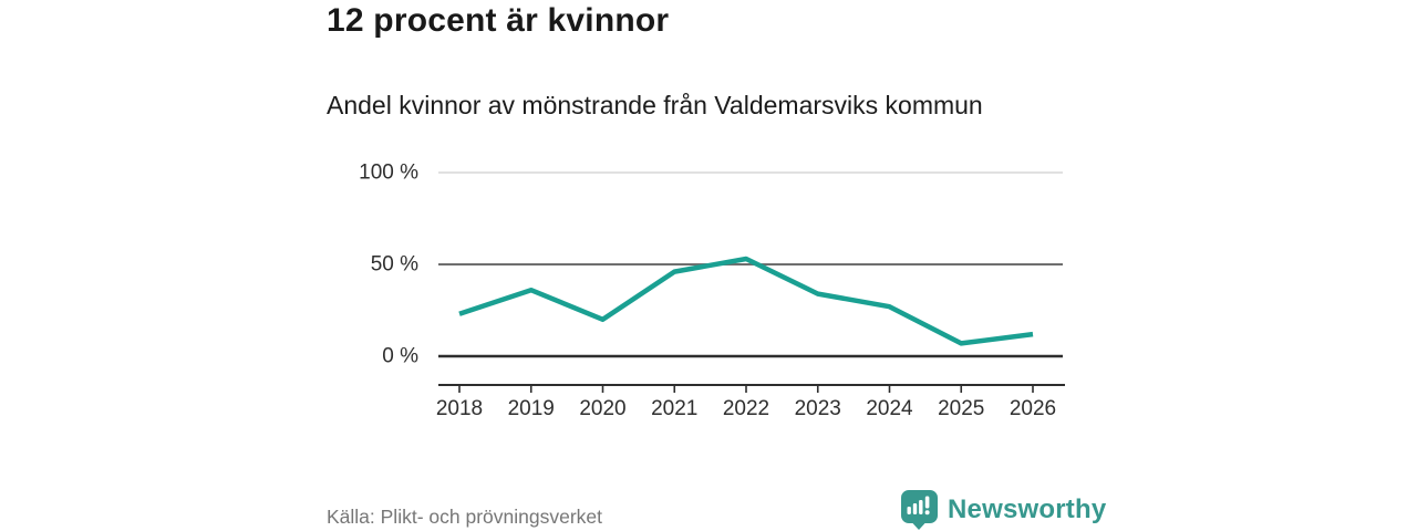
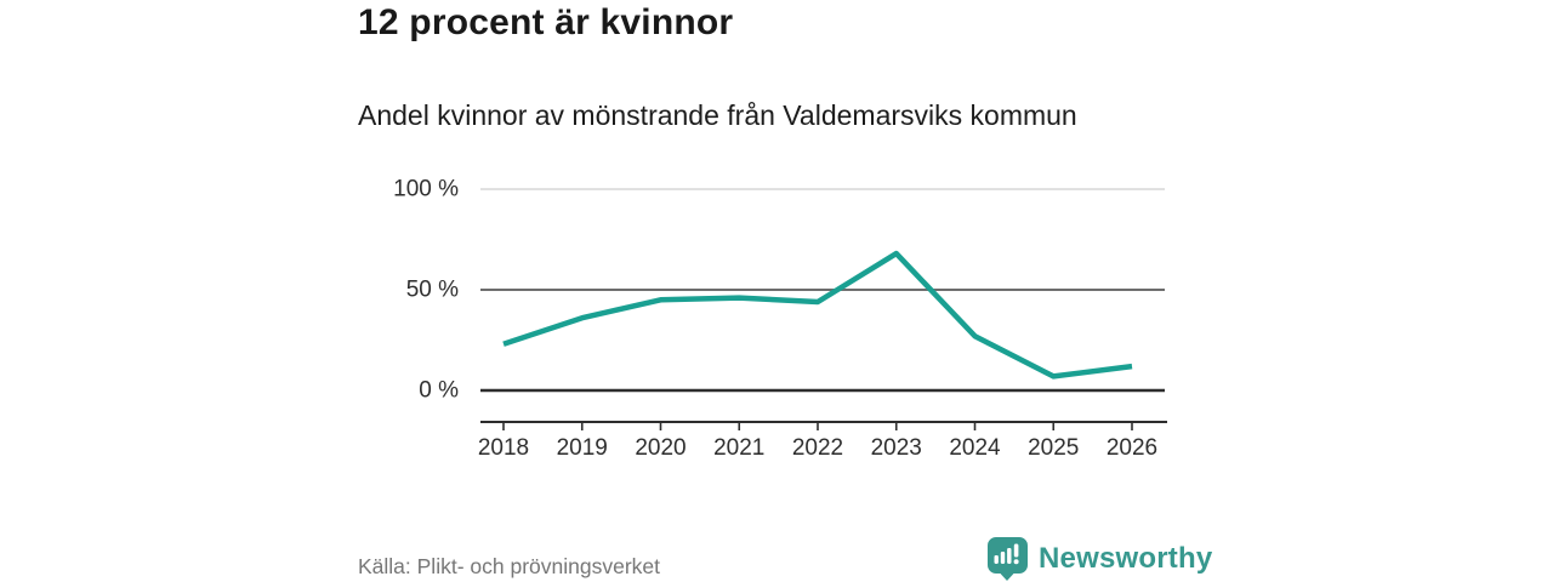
2020: 20% -> 45%
2022: 53% -> 44%
2023: 34% -> 68%
